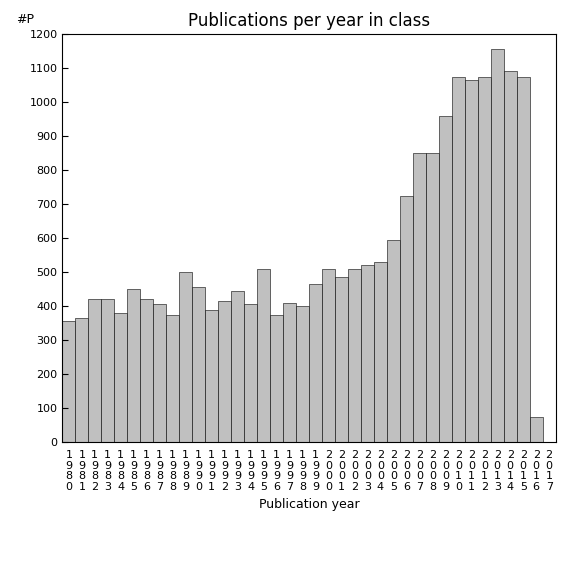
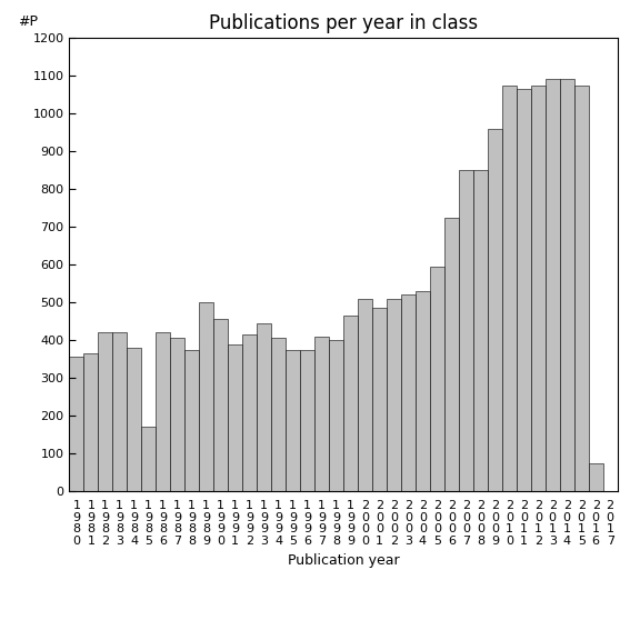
1 9 8 5: 450 -> 170
1 9 9 5: 510 -> 375
2 0 1 3: 1155 -> 1090
